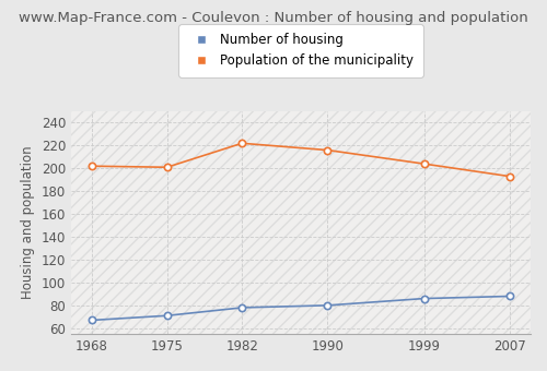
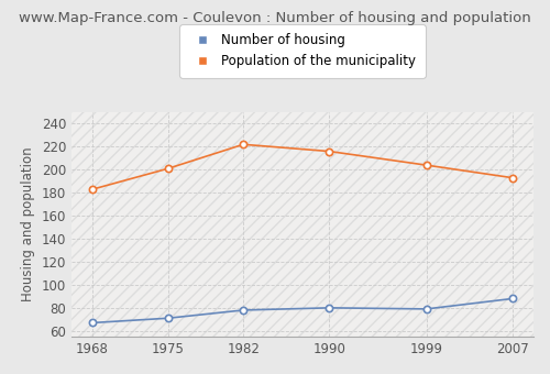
Population of the municipality/1968: 202 -> 183
Number of housing/1999: 86 -> 79
